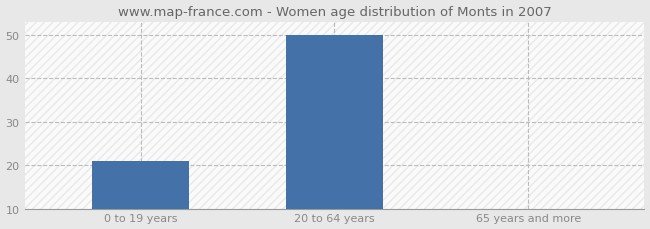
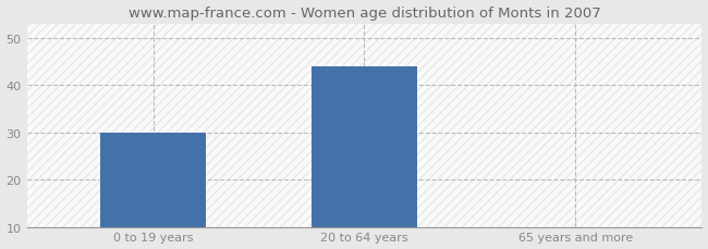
0 to 19 years: 21 -> 30
20 to 64 years: 50 -> 44
